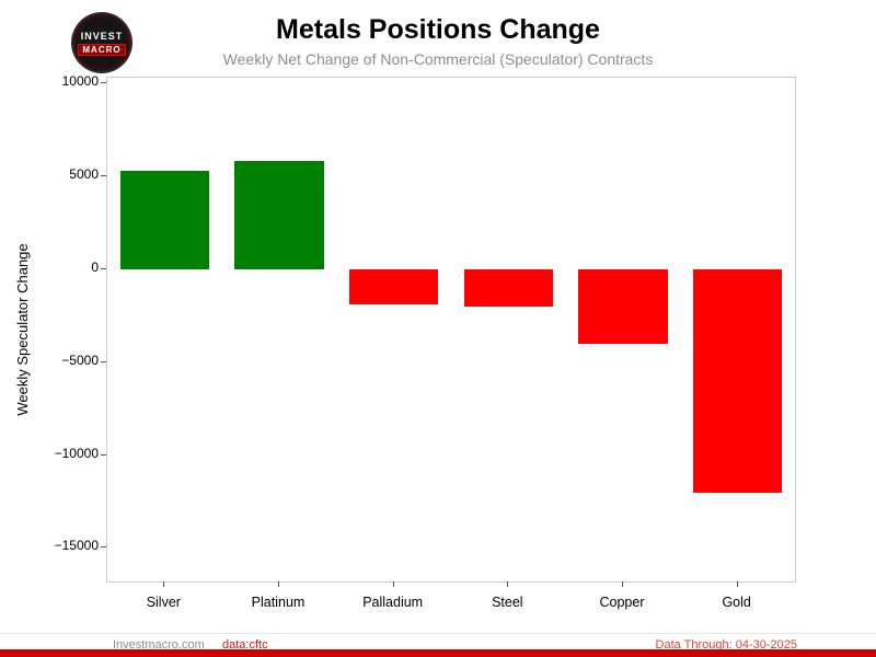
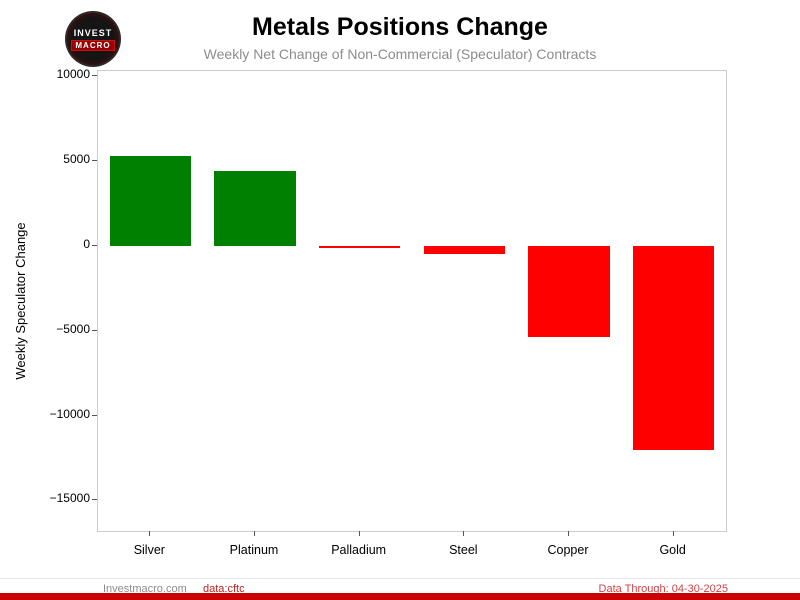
Platinum: 5800 -> 4400
Palladium: -1900 -> -100
Steel: -2000 -> -500
Copper: -4000 -> -5400
